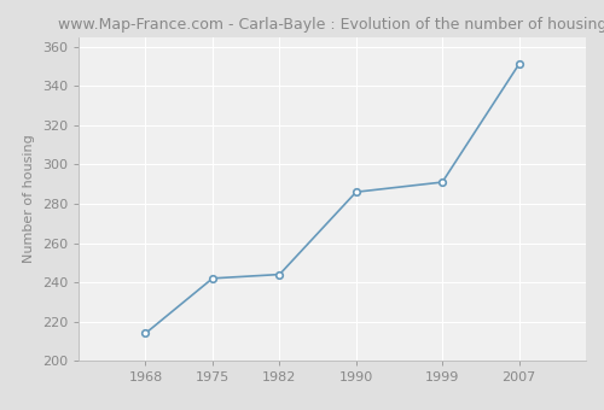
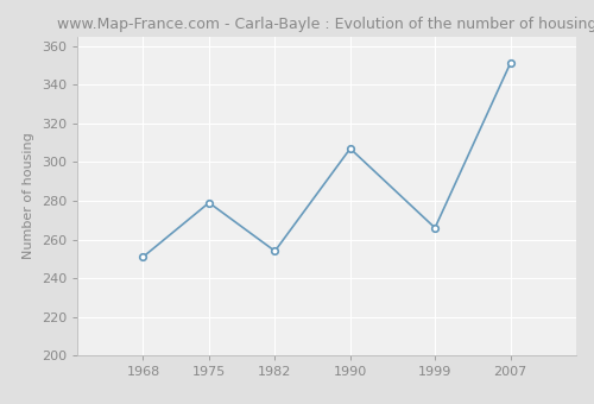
1968: 214 -> 251
1975: 242 -> 279
1982: 244 -> 254
1990: 286 -> 307
1999: 291 -> 266
